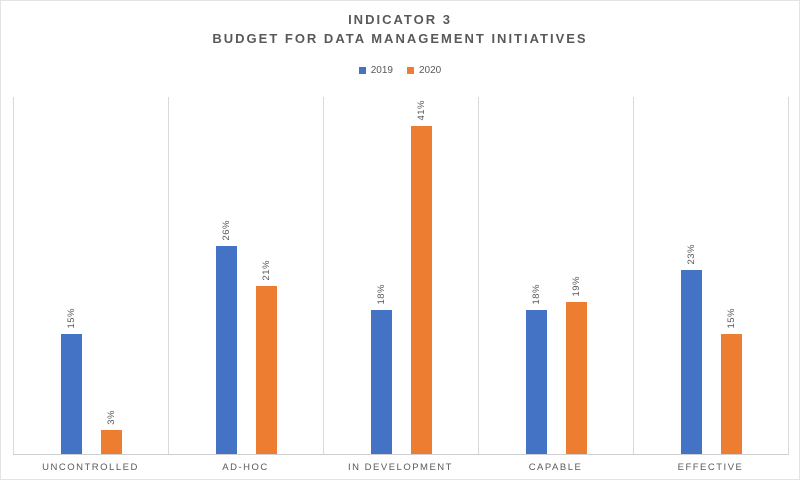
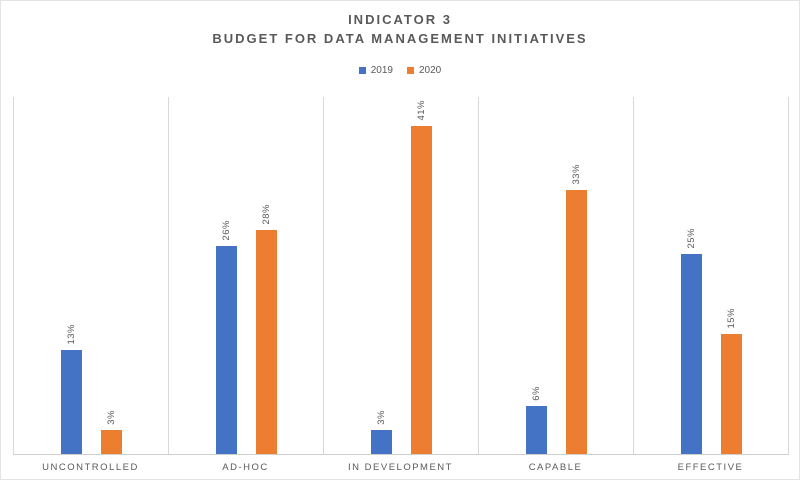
2019/UNCONTROLLED: 15% -> 13%
2020/AD-HOC: 21% -> 28%
2019/IN DEVELOPMENT: 18% -> 3%
2019/CAPABLE: 18% -> 6%
2020/CAPABLE: 19% -> 33%
2019/EFFECTIVE: 23% -> 25%
